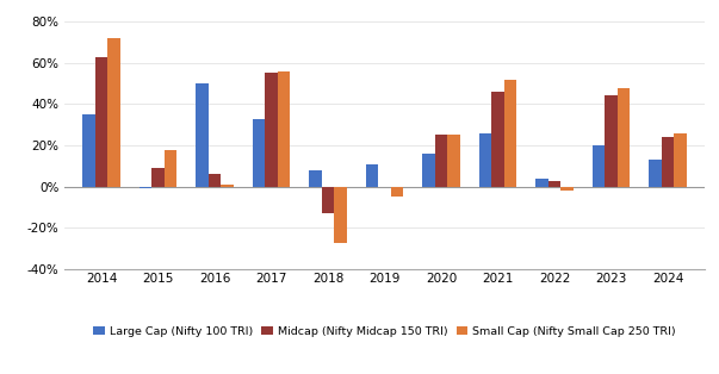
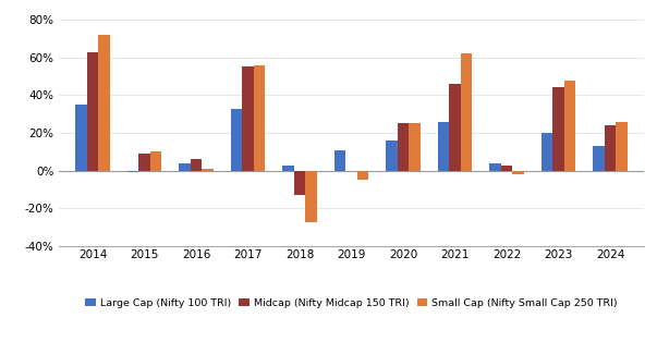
Small Cap (Nifty Small Cap 250 TRI)/2015: 18% -> 10%
Large Cap (Nifty 100 TRI)/2016: 50% -> 4%
Large Cap (Nifty 100 TRI)/2018: 8% -> 3%
Small Cap (Nifty Small Cap 250 TRI)/2021: 52% -> 62%
